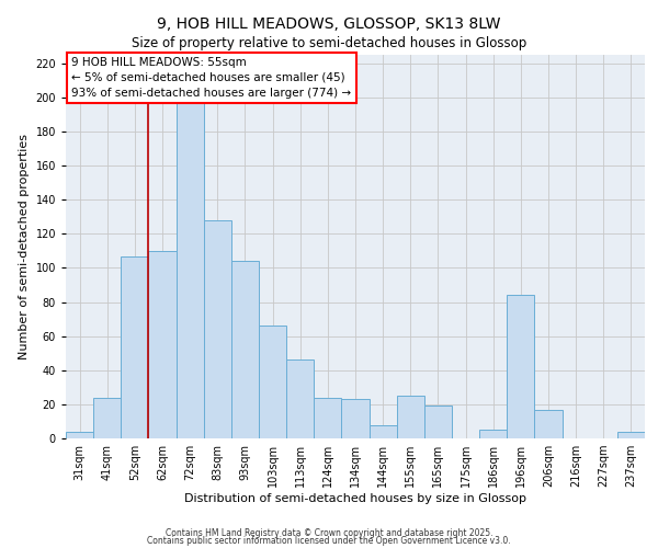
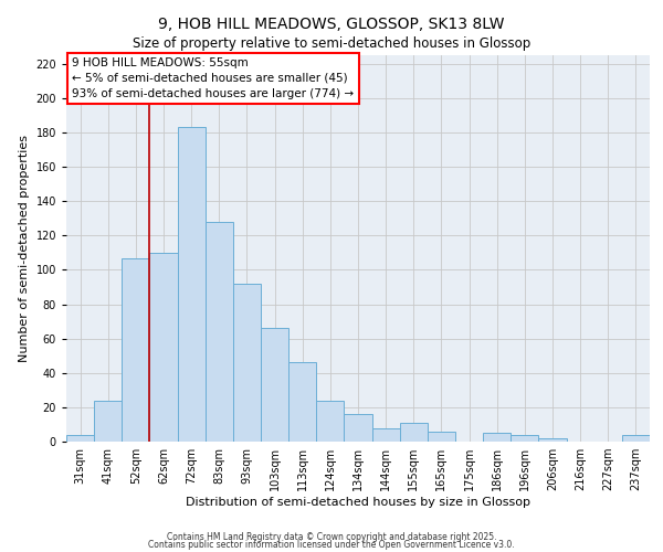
72sqm: 198 -> 183
93sqm: 104 -> 92
134sqm: 23 -> 16
155sqm: 25 -> 11
165sqm: 19 -> 6
196sqm: 84 -> 4
206sqm: 17 -> 2
